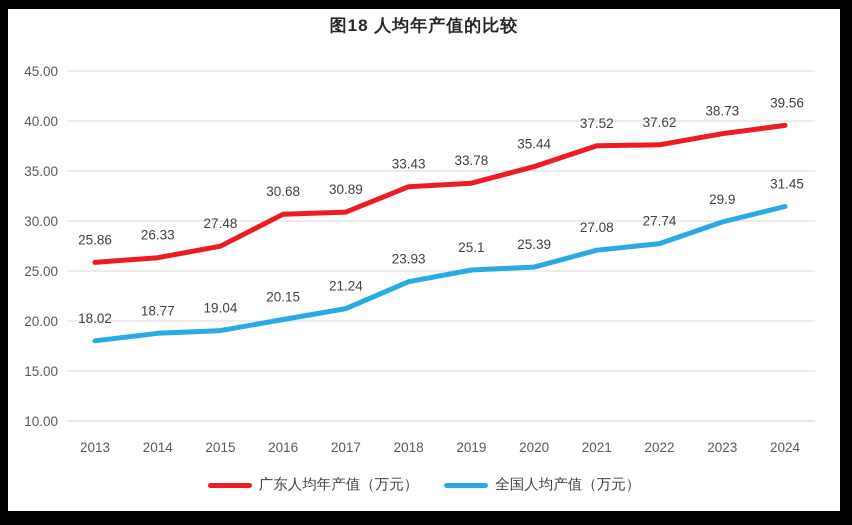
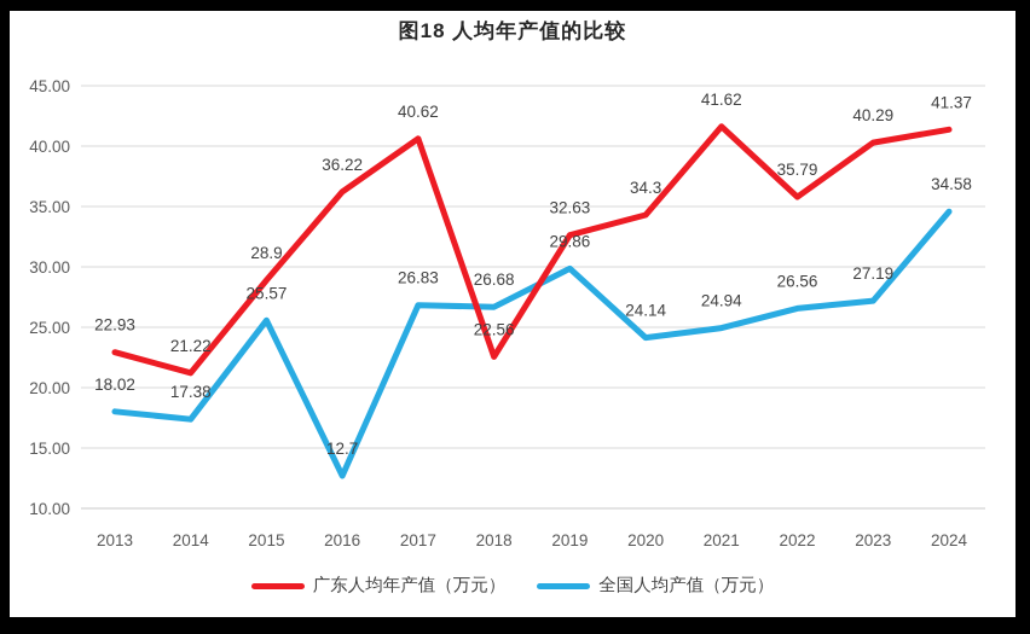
广东人均年产值（万元）/2013: 25.86 -> 22.93
广东人均年产值（万元）/2014: 26.33 -> 21.22
全国人均产值（万元）/2014: 18.77 -> 17.38
广东人均年产值（万元）/2015: 27.48 -> 28.9
全国人均产值（万元）/2015: 19.04 -> 25.57
广东人均年产值（万元）/2016: 30.68 -> 36.22
全国人均产值（万元）/2016: 20.15 -> 12.7
广东人均年产值（万元）/2017: 30.89 -> 40.62
全国人均产值（万元）/2017: 21.24 -> 26.83
广东人均年产值（万元）/2018: 33.43 -> 22.56
全国人均产值（万元）/2018: 23.93 -> 26.68
广东人均年产值（万元）/2019: 33.78 -> 32.63
全国人均产值（万元）/2019: 25.1 -> 29.86
广东人均年产值（万元）/2020: 35.44 -> 34.3
全国人均产值（万元）/2020: 25.39 -> 24.14
广东人均年产值（万元）/2021: 37.52 -> 41.62
全国人均产值（万元）/2021: 27.08 -> 24.94
广东人均年产值（万元）/2022: 37.62 -> 35.79
全国人均产值（万元）/2022: 27.74 -> 26.56
广东人均年产值（万元）/2023: 38.73 -> 40.29
全国人均产值（万元）/2023: 29.9 -> 27.19
广东人均年产值（万元）/2024: 39.56 -> 41.37
全国人均产值（万元）/2024: 31.45 -> 34.58
